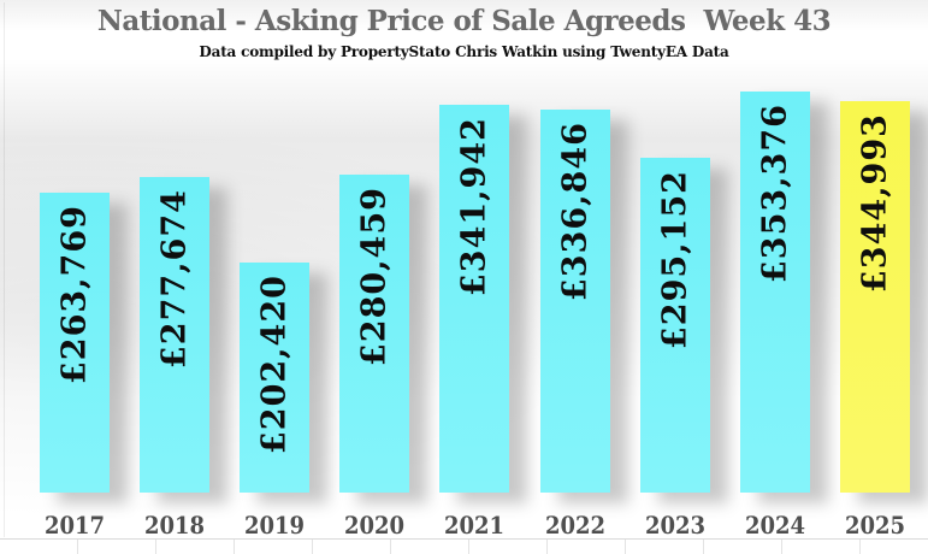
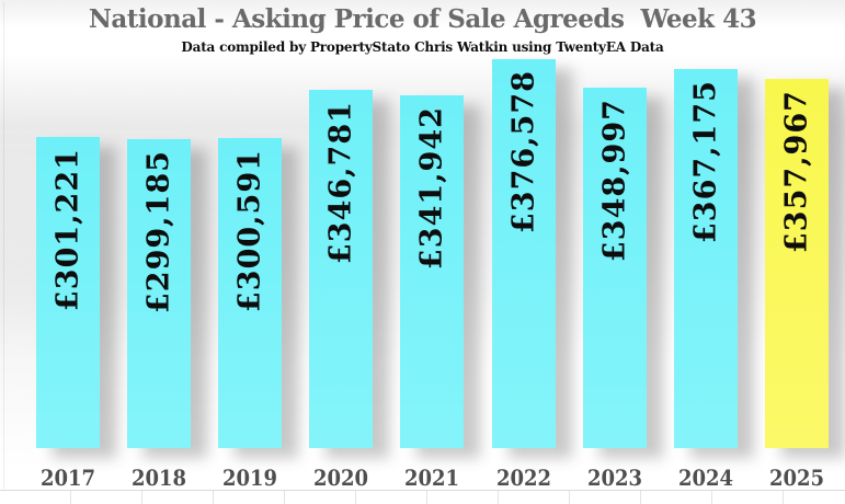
2017: £263,769 -> £301,221
2018: £277,674 -> £299,185
2019: £202,420 -> £300,591
2020: £280,459 -> £346,781
2022: £336,846 -> £376,578
2023: £295,152 -> £348,997
2024: £353,376 -> £367,175
2025: £344,993 -> £357,967
